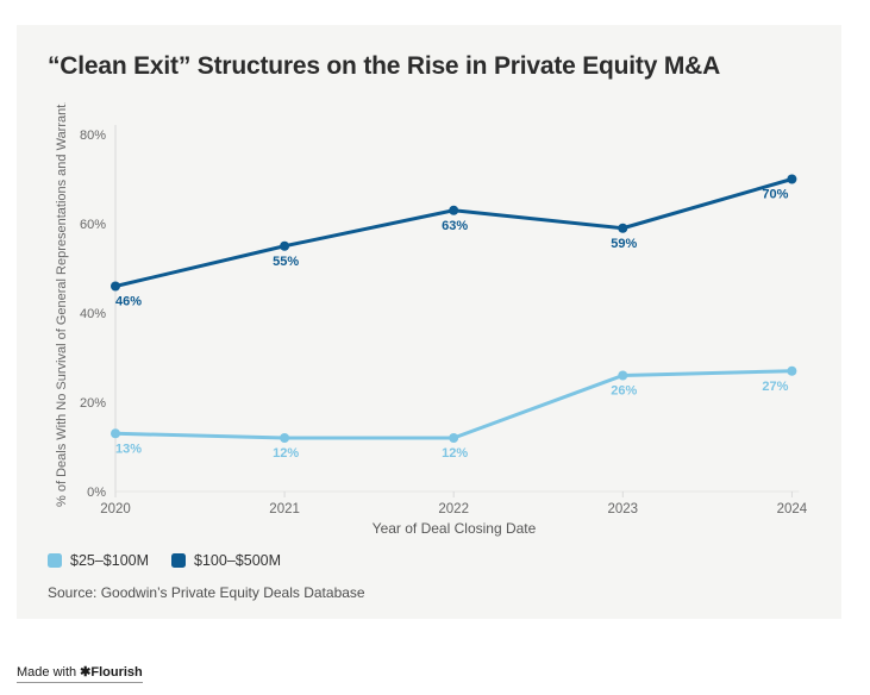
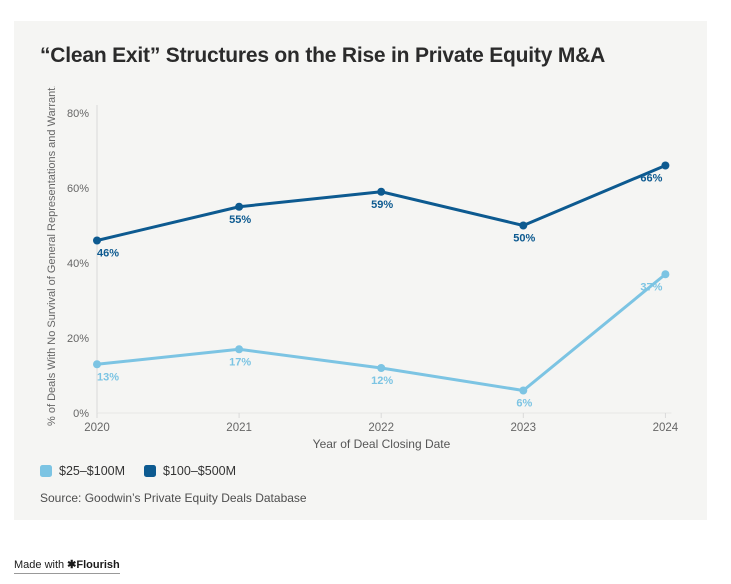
$25–$100M/2021: 12% -> 17%
$100–$500M/2022: 63% -> 59%
$25–$100M/2023: 26% -> 6%
$100–$500M/2023: 59% -> 50%
$25–$100M/2024: 27% -> 37%
$100–$500M/2024: 70% -> 66%
